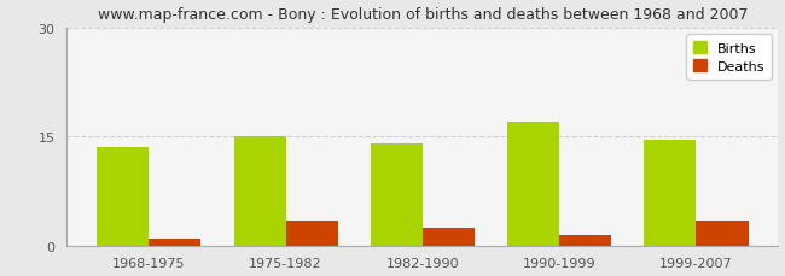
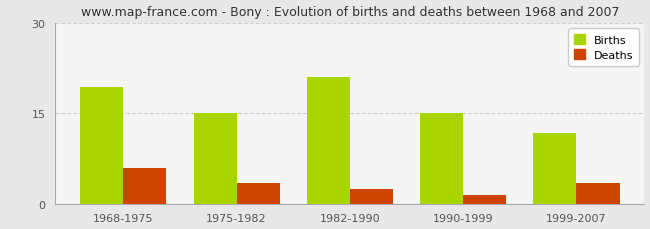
Births/1968-1975: 13.5 -> 19.4
Deaths/1968-1975: 1.0 -> 6.0
Births/1982-1990: 14.0 -> 21.0
Births/1990-1999: 17.0 -> 15.0
Births/1999-2007: 14.5 -> 11.8
